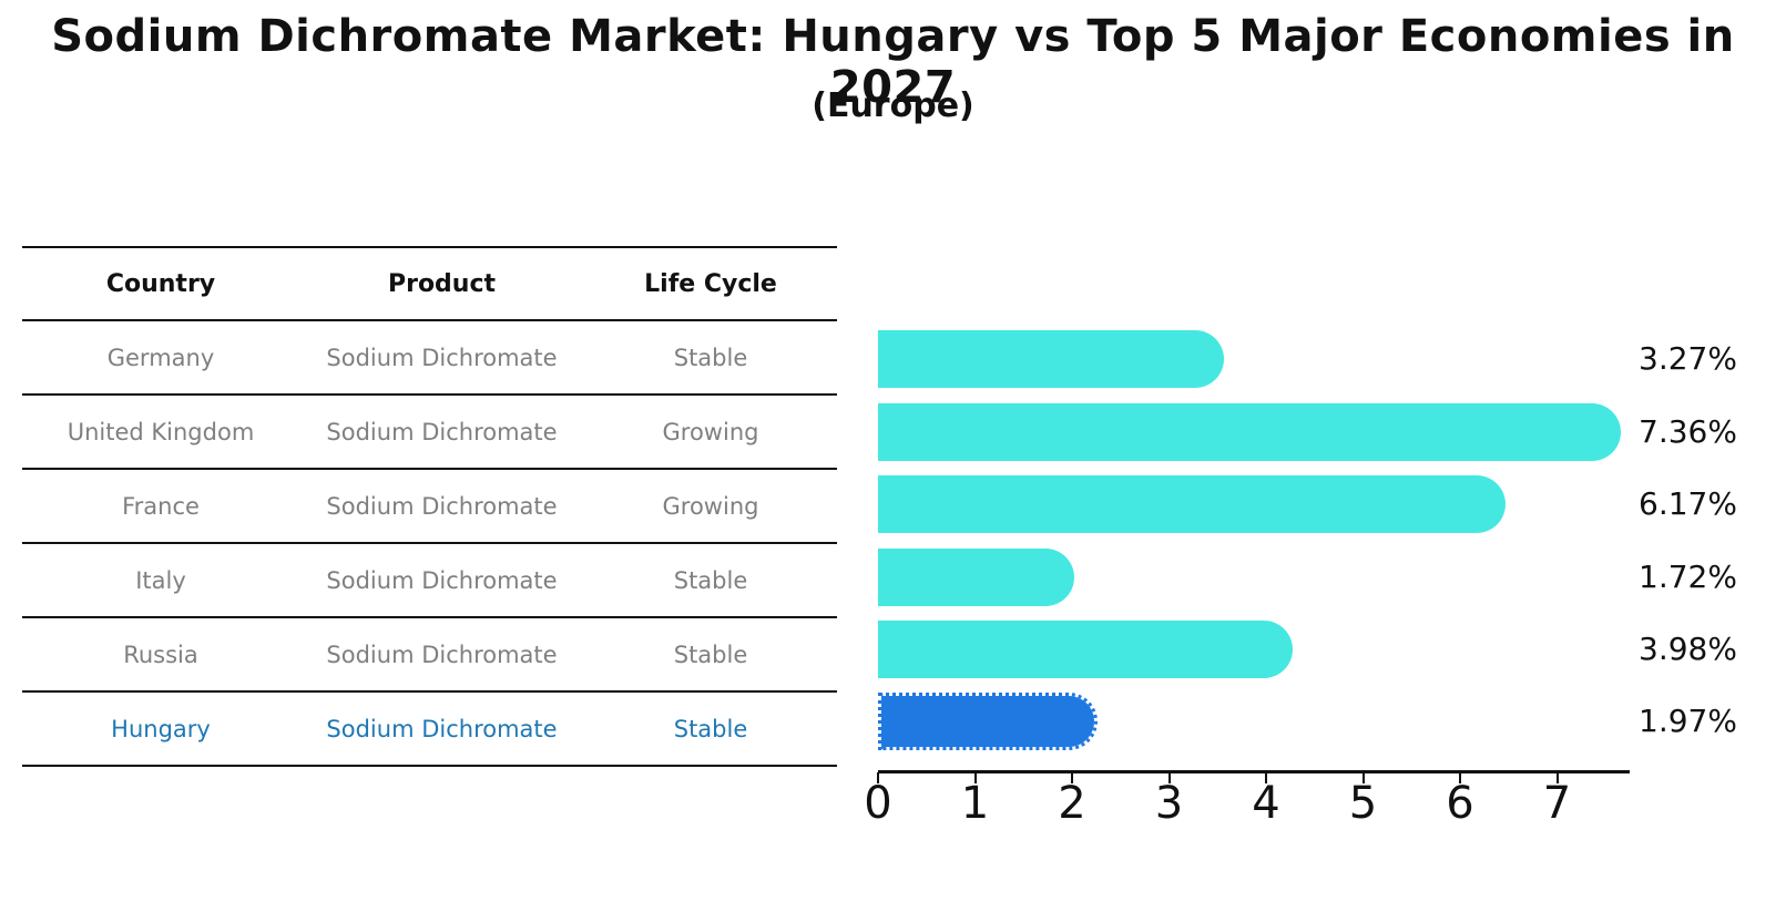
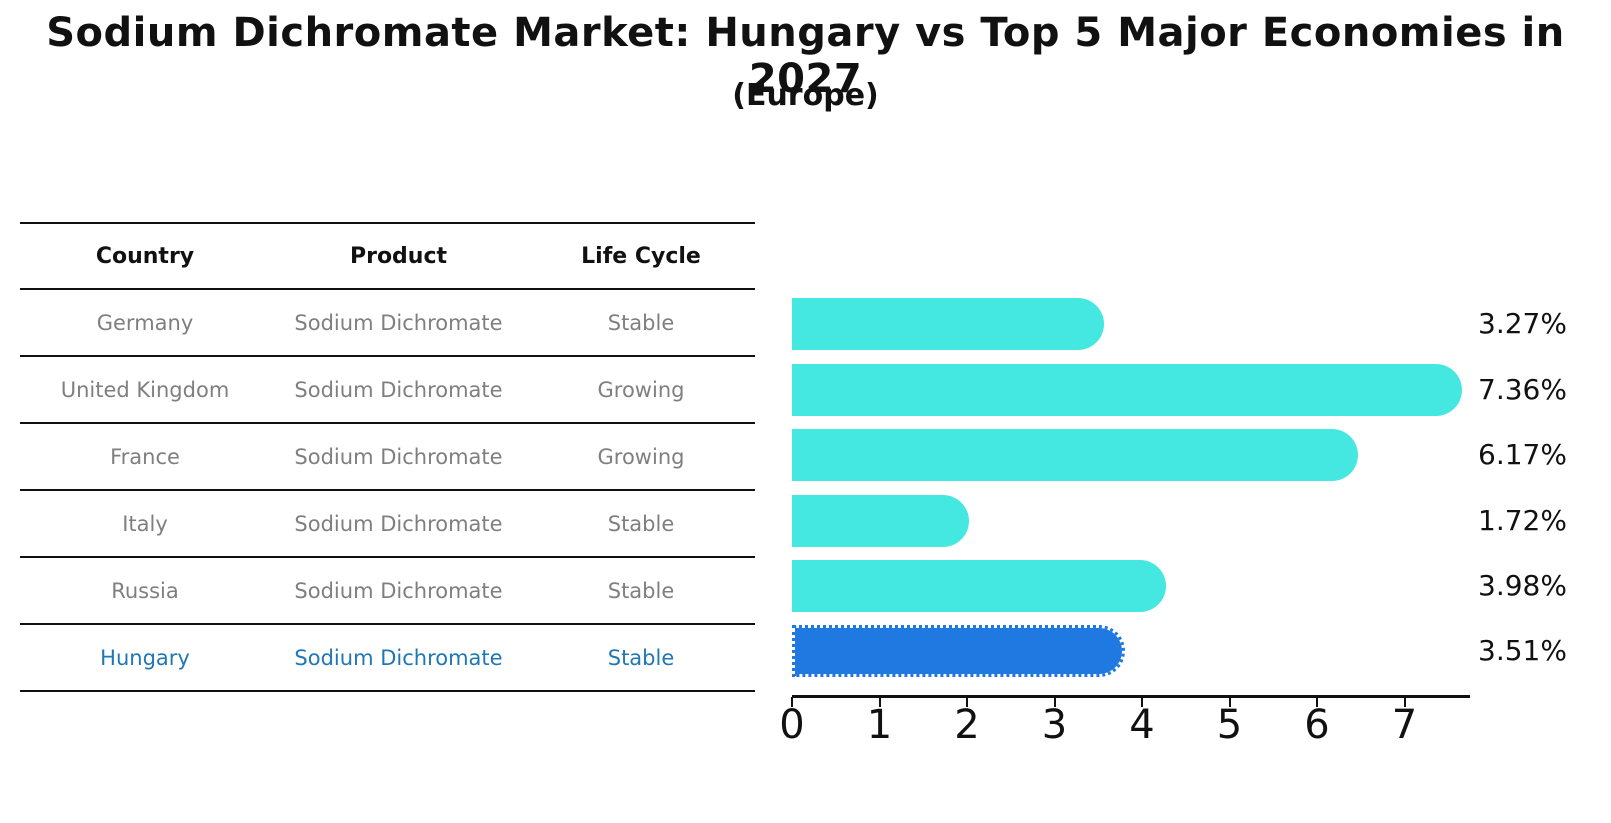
Hungary: 1.97% -> 3.51%
